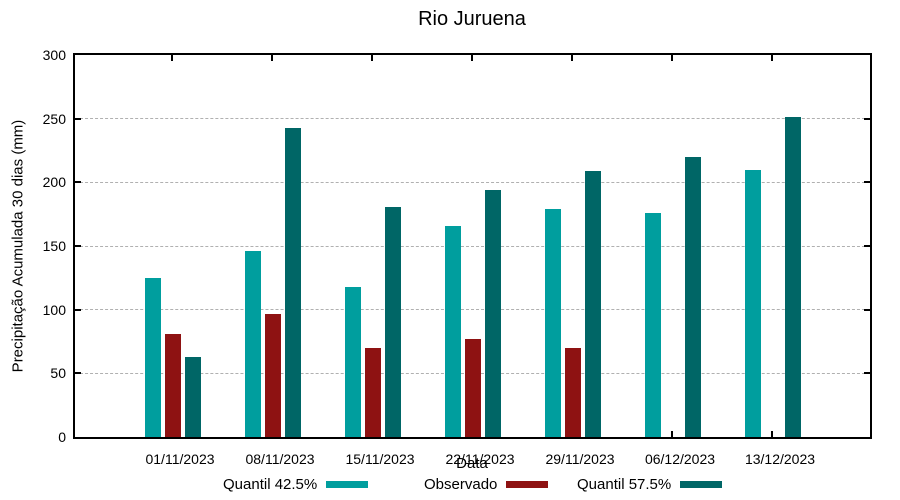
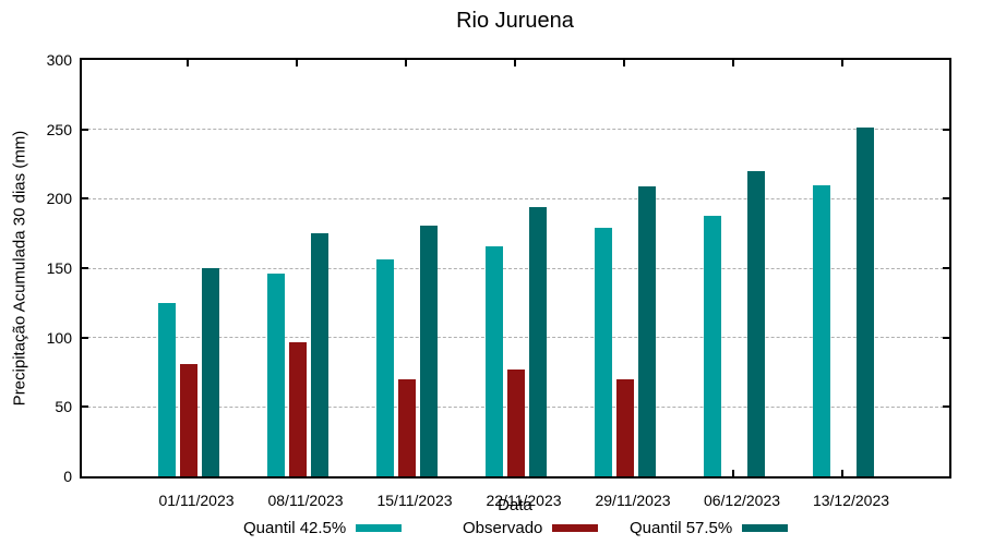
Quantil 57.5%/01/11/2023: 63 -> 150
Quantil 57.5%/08/11/2023: 243 -> 175
Quantil 42.5%/15/11/2023: 118 -> 156
Quantil 42.5%/06/12/2023: 176 -> 188
